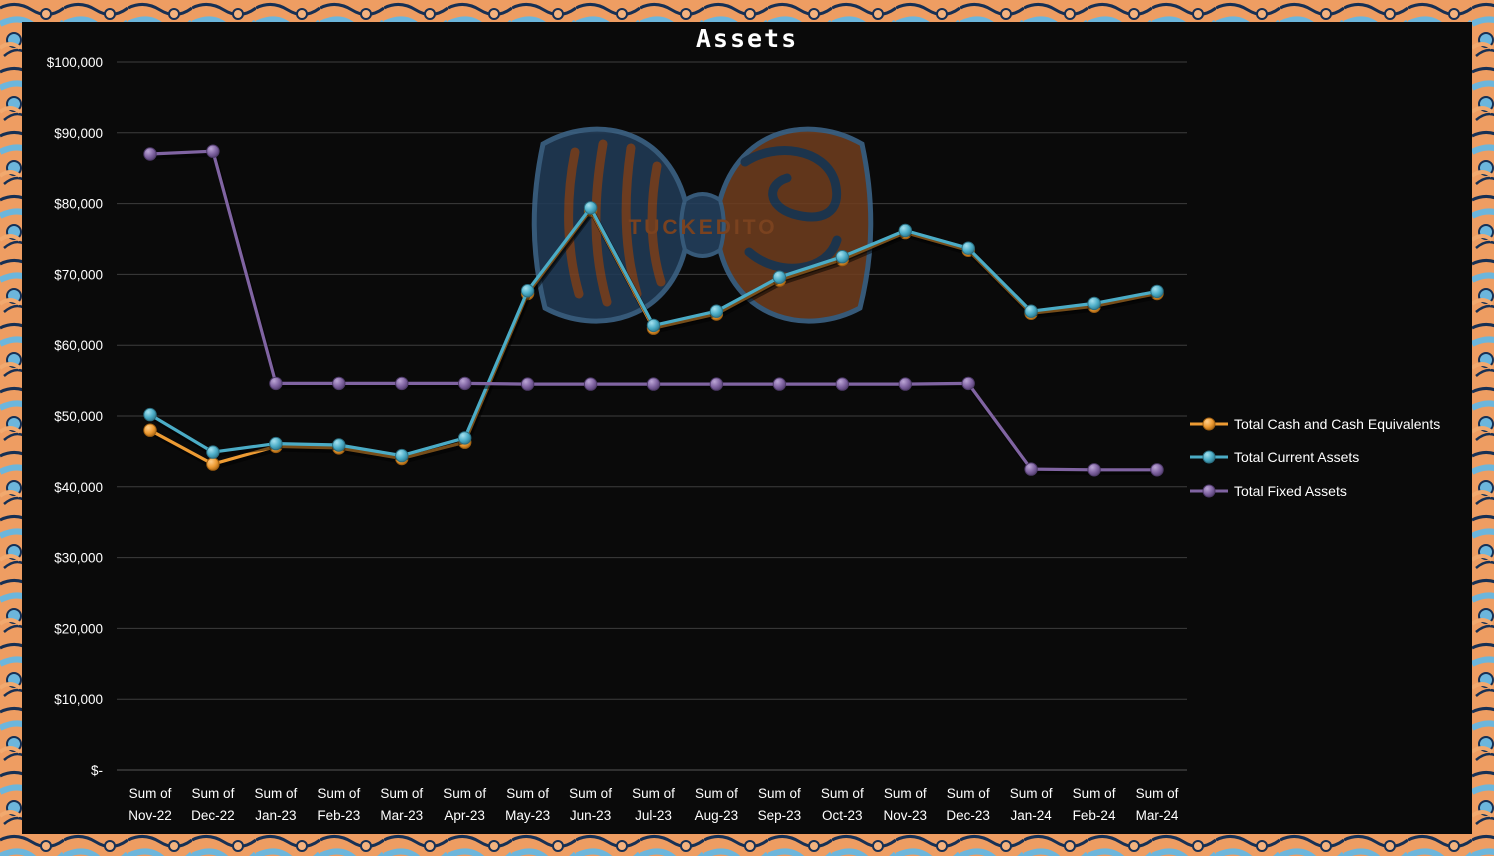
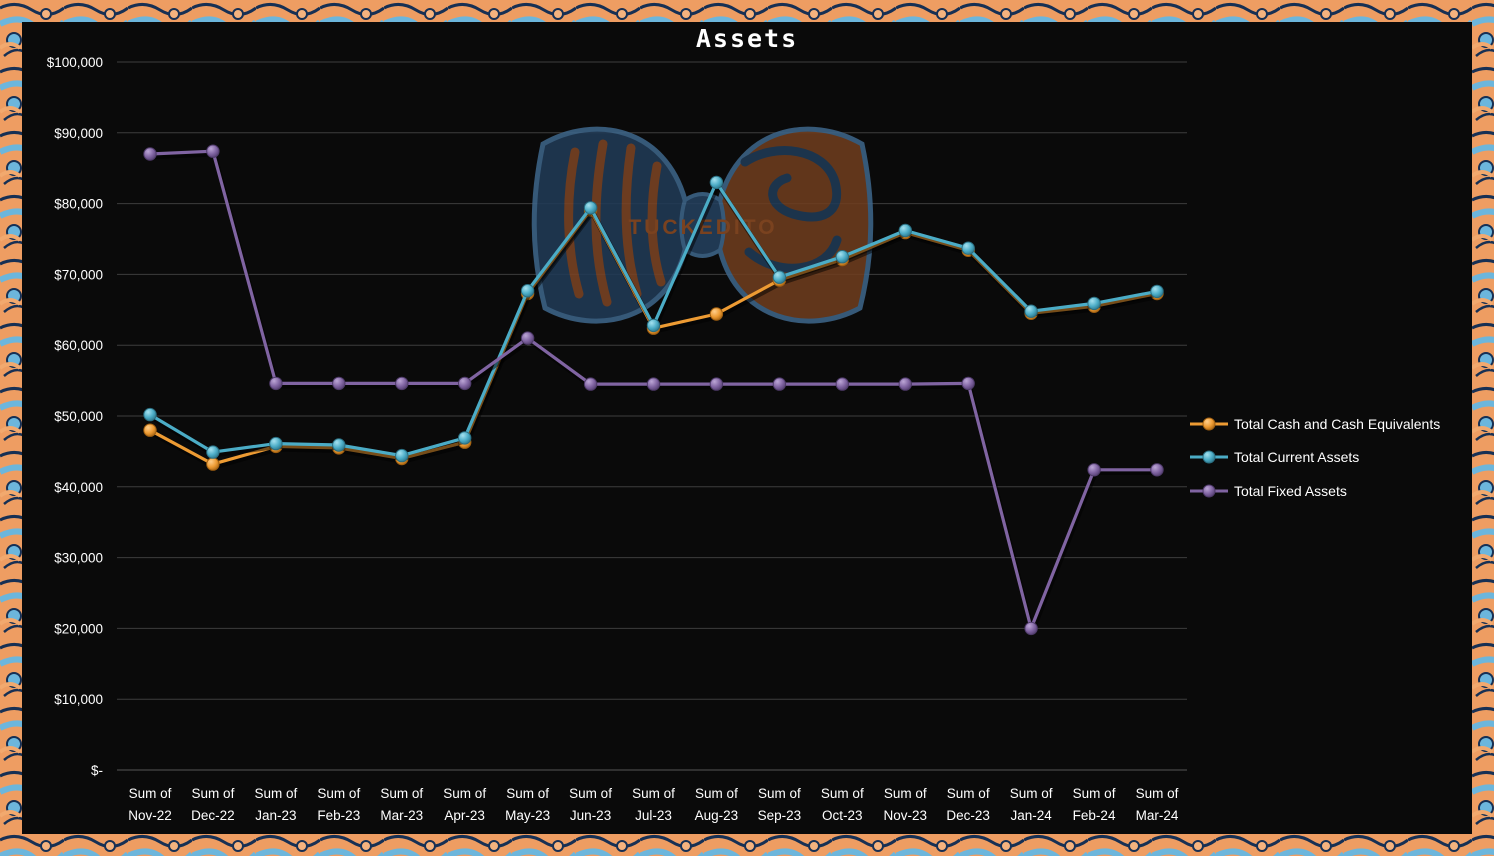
Total Fixed Assets/May-23: $54000 -> $61000
Total Current Assets/Aug-23: $65000 -> $83000
Total Fixed Assets/Jan-24: $42000 -> $20000
